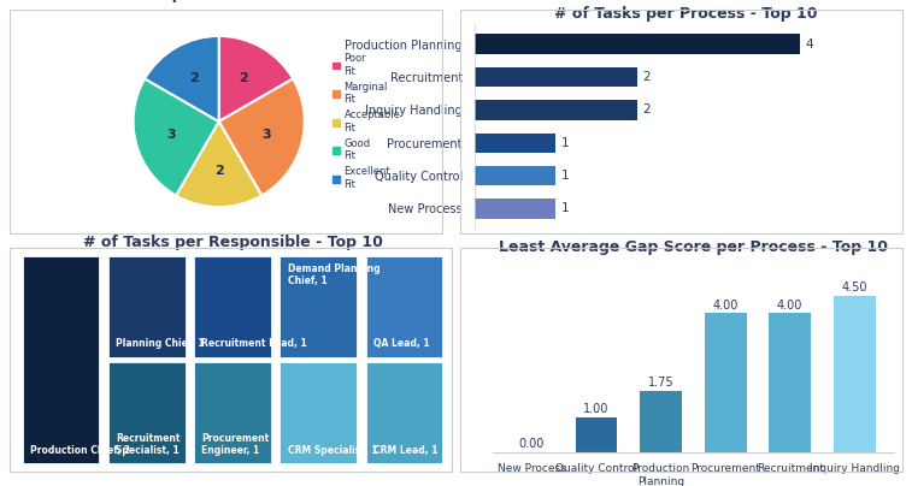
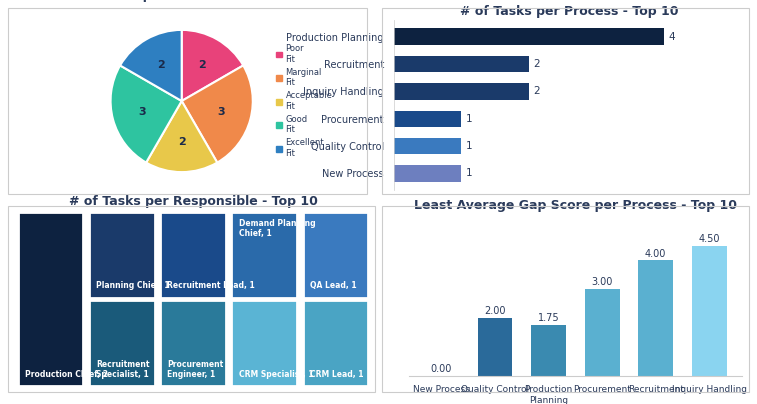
Least Average Gap Score per Process - Top 10/Quality Control: 1.00 -> 2.00
Least Average Gap Score per Process - Top 10/Procurement: 4.00 -> 3.00
